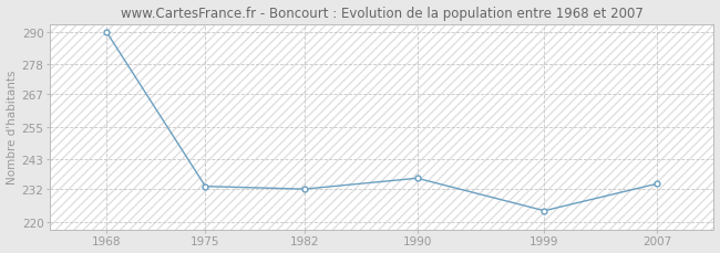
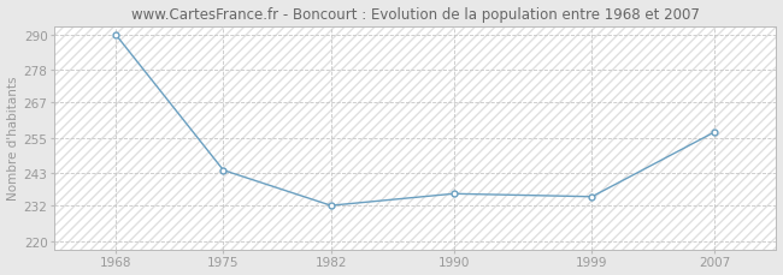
1975: 233 -> 244
1999: 224 -> 235
2007: 234 -> 257
